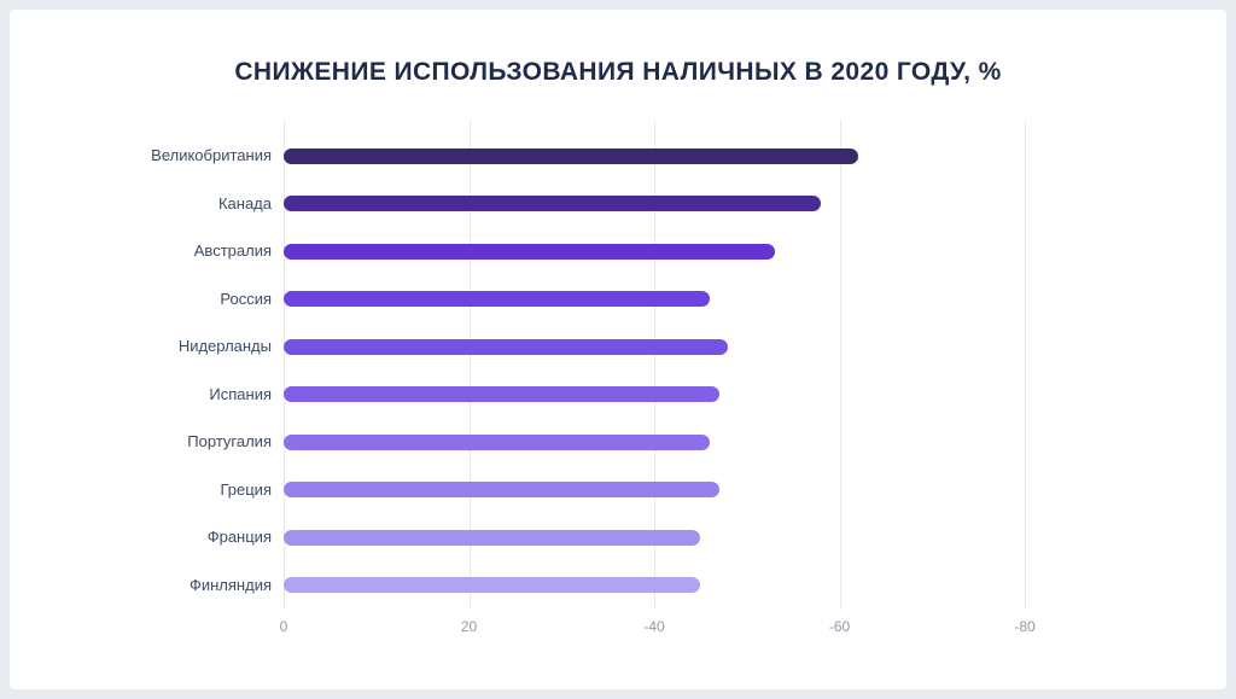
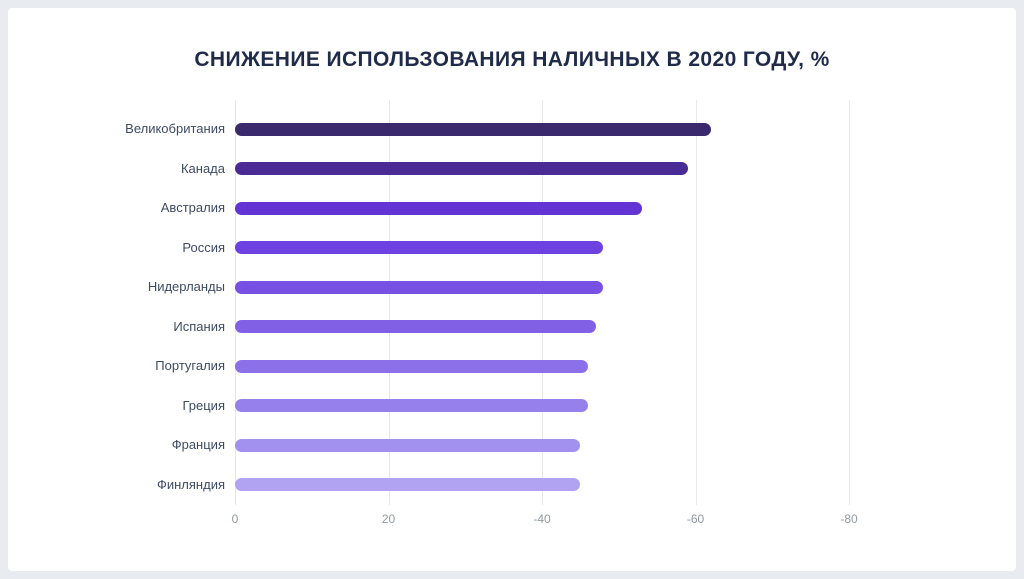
Канада: -58 -> -59
Россия: -46 -> -48
Греция: -47 -> -46
